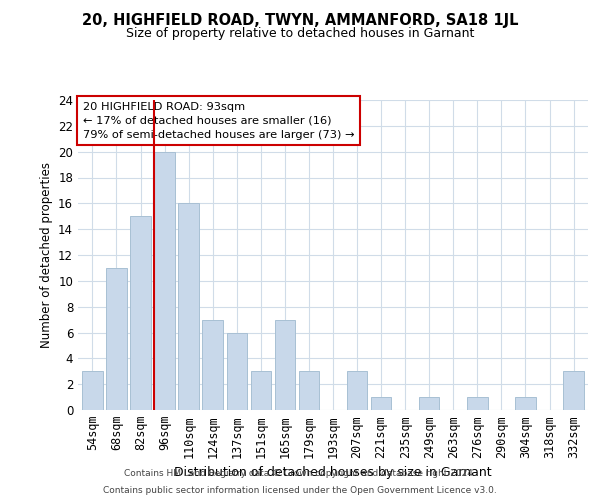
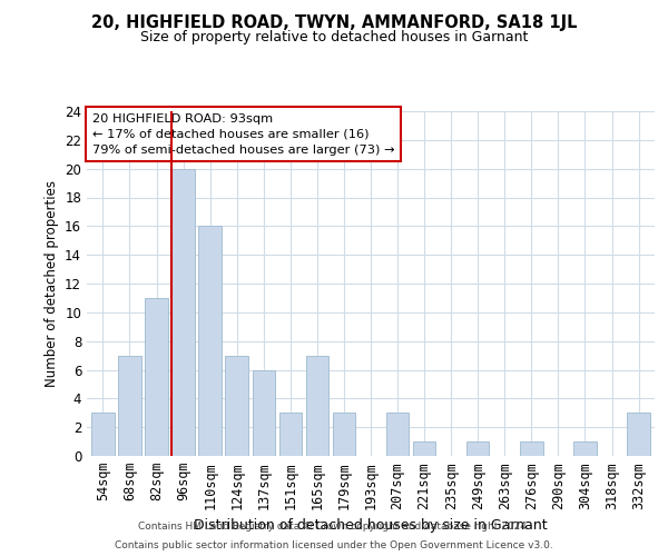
68sqm: 11 -> 7
82sqm: 15 -> 11
